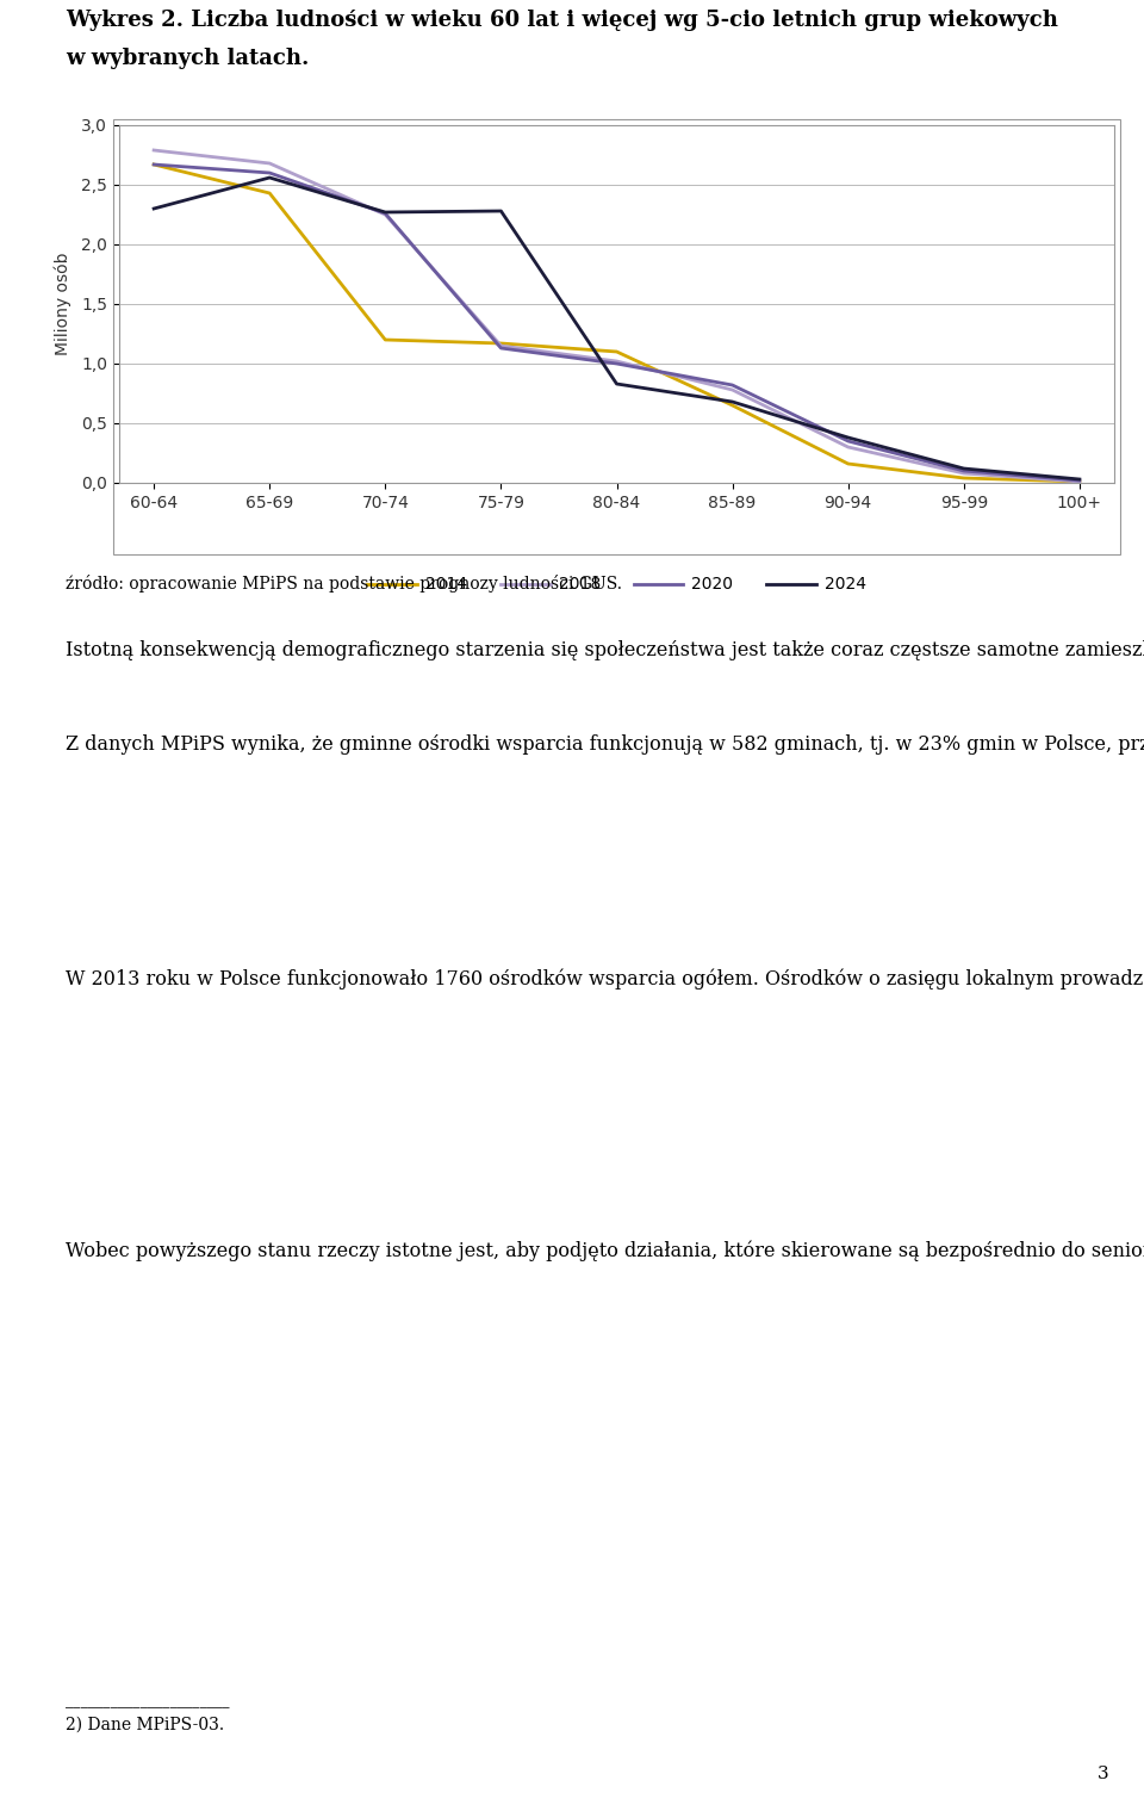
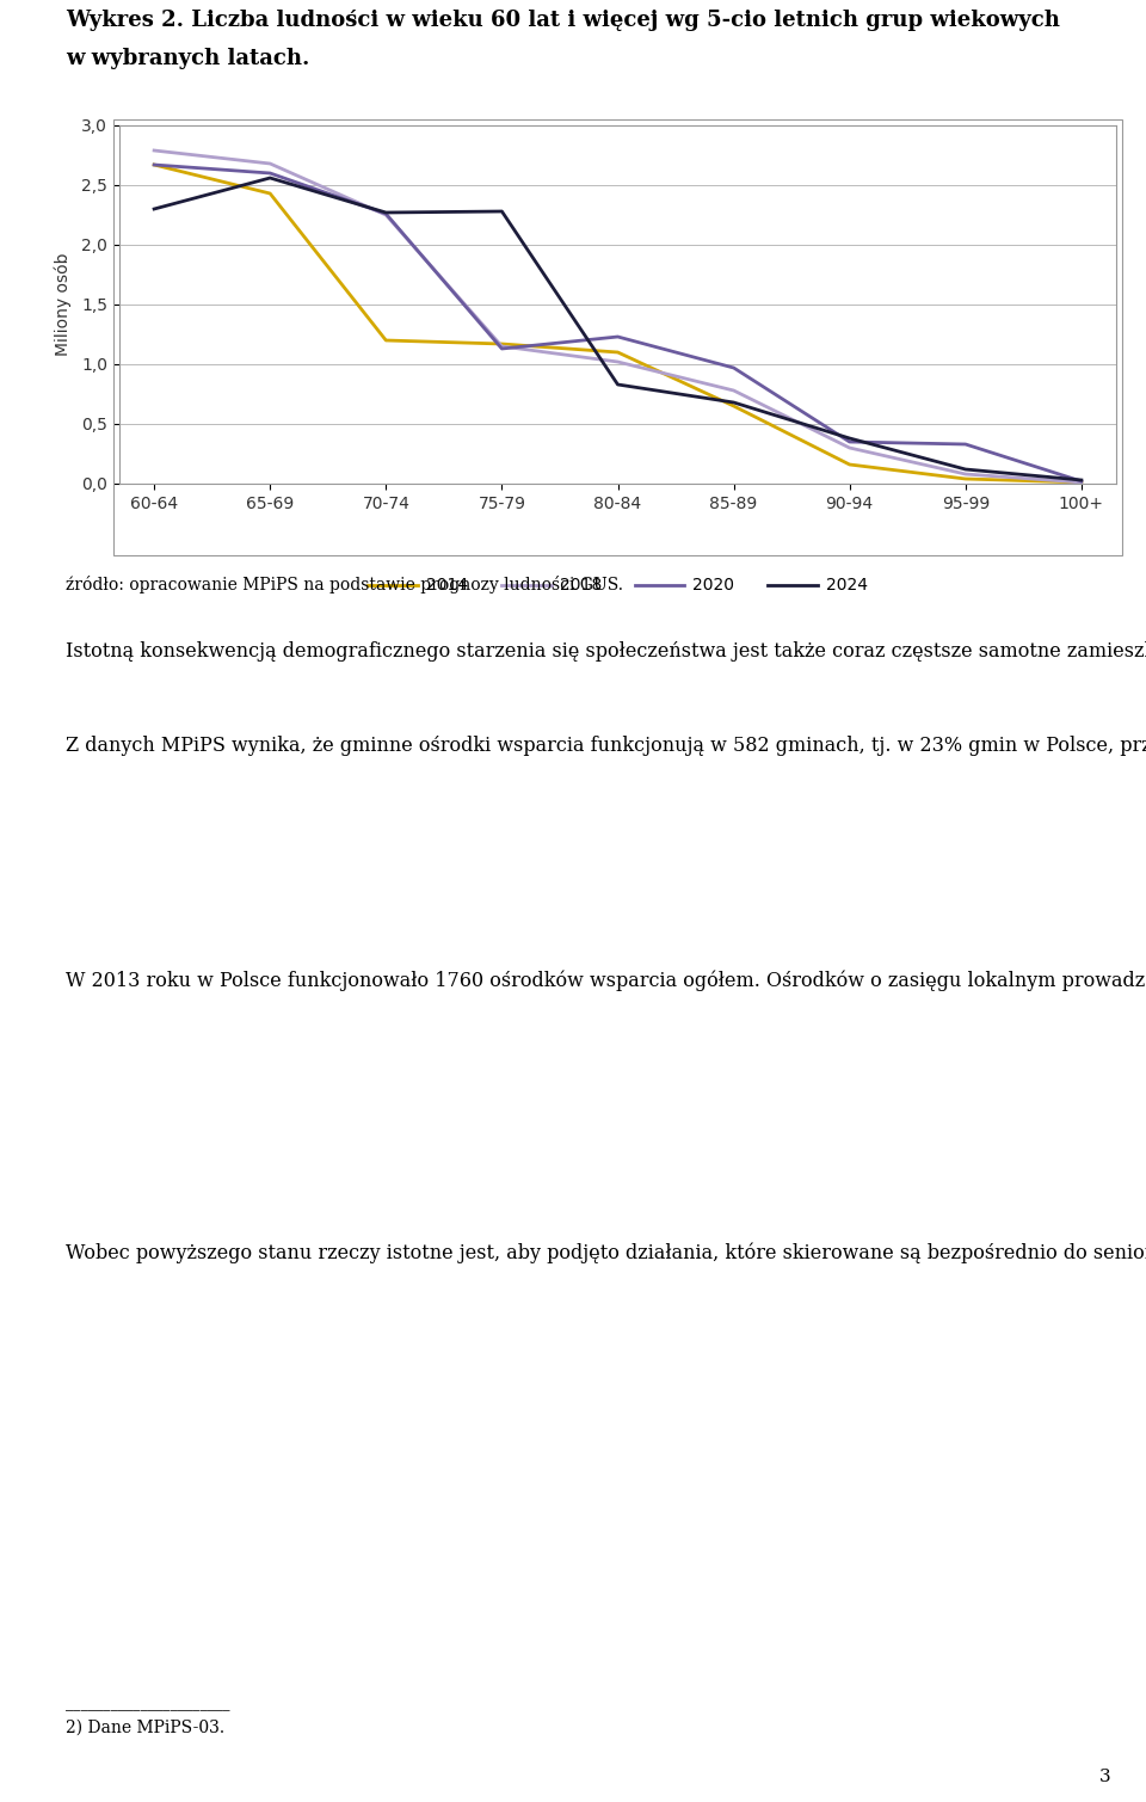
2020/80-84: 1,00 -> 1,23
2020/85-89: 0,82 -> 0,97
2020/95-99: 0,10 -> 0,33
